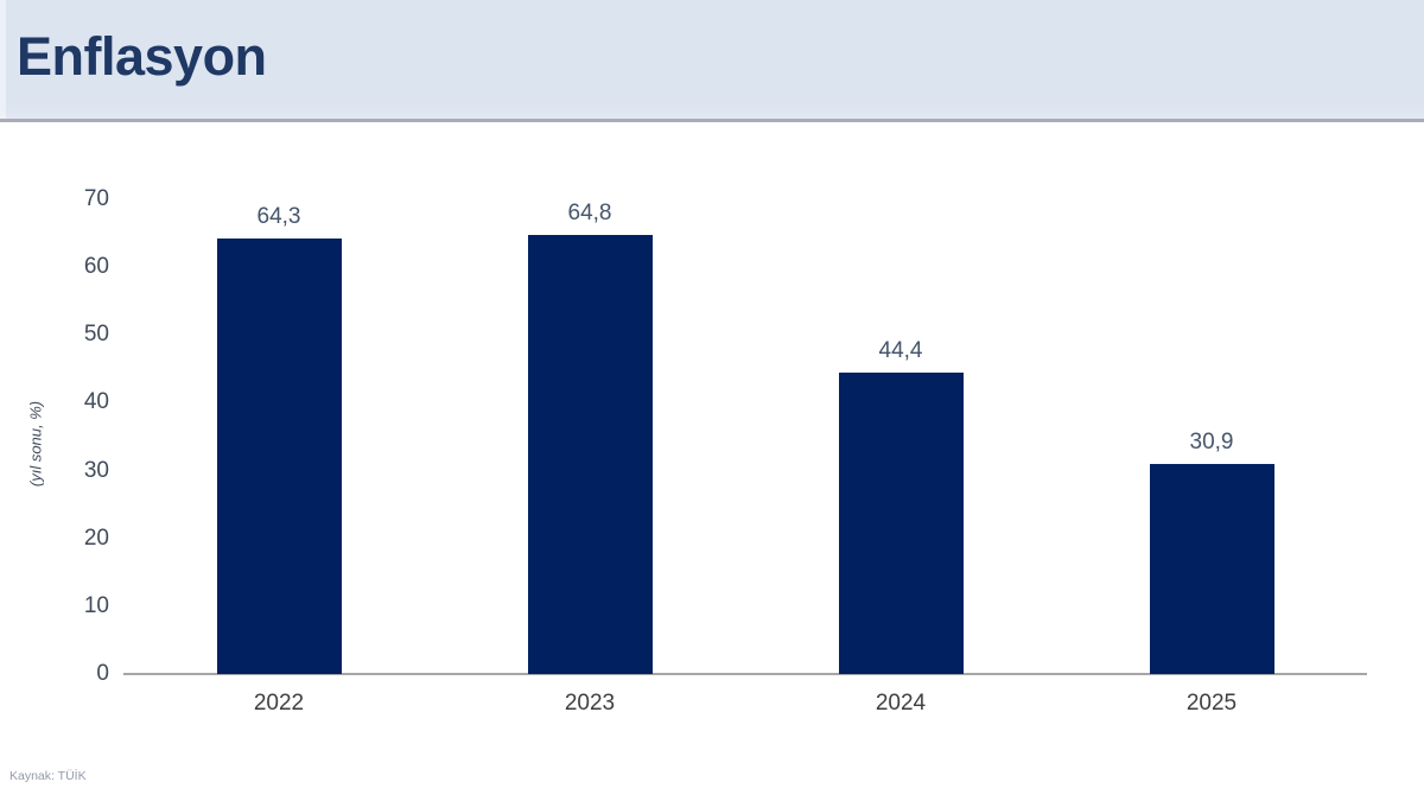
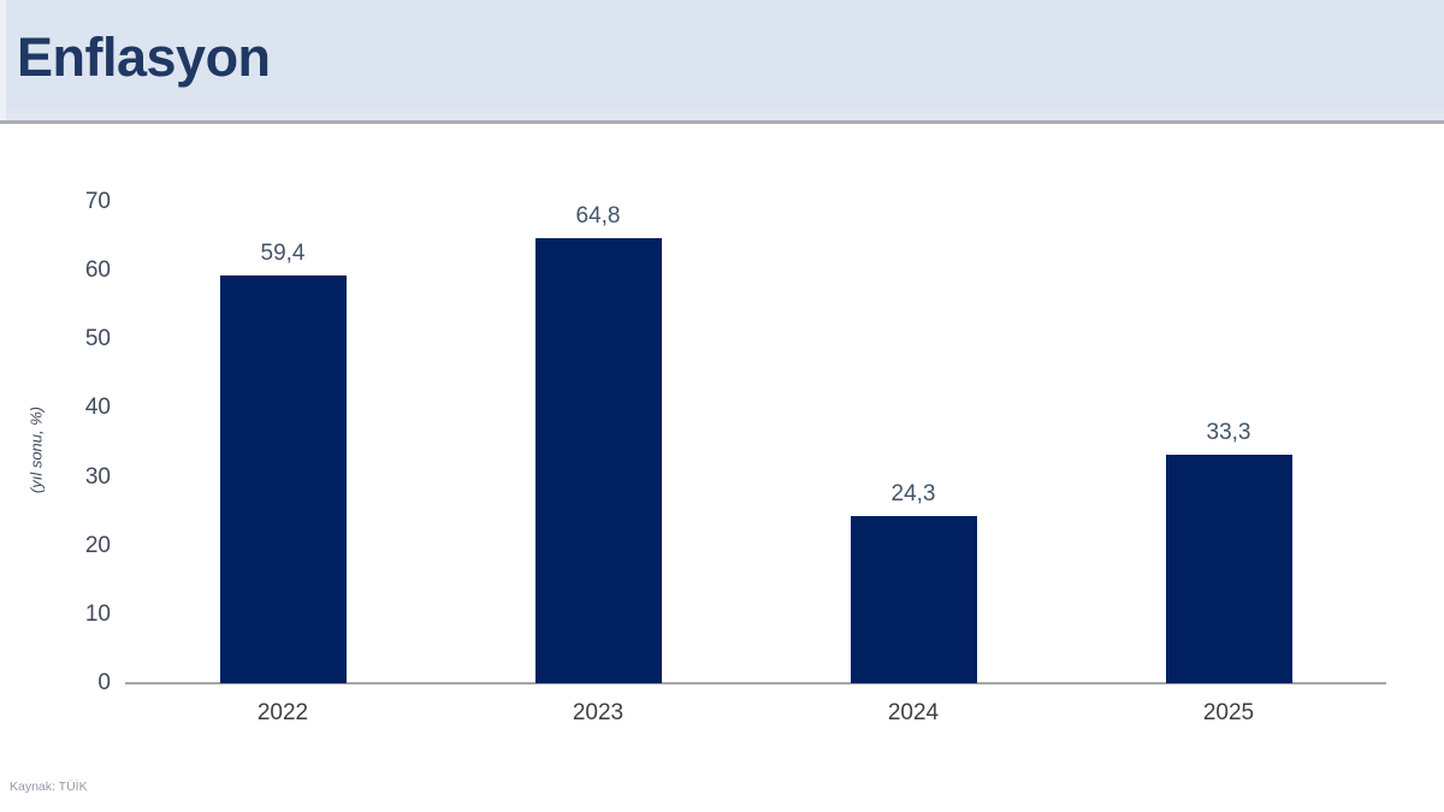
2022: 64,3 -> 59,4
2024: 44,4 -> 24,3
2025: 30,9 -> 33,3
